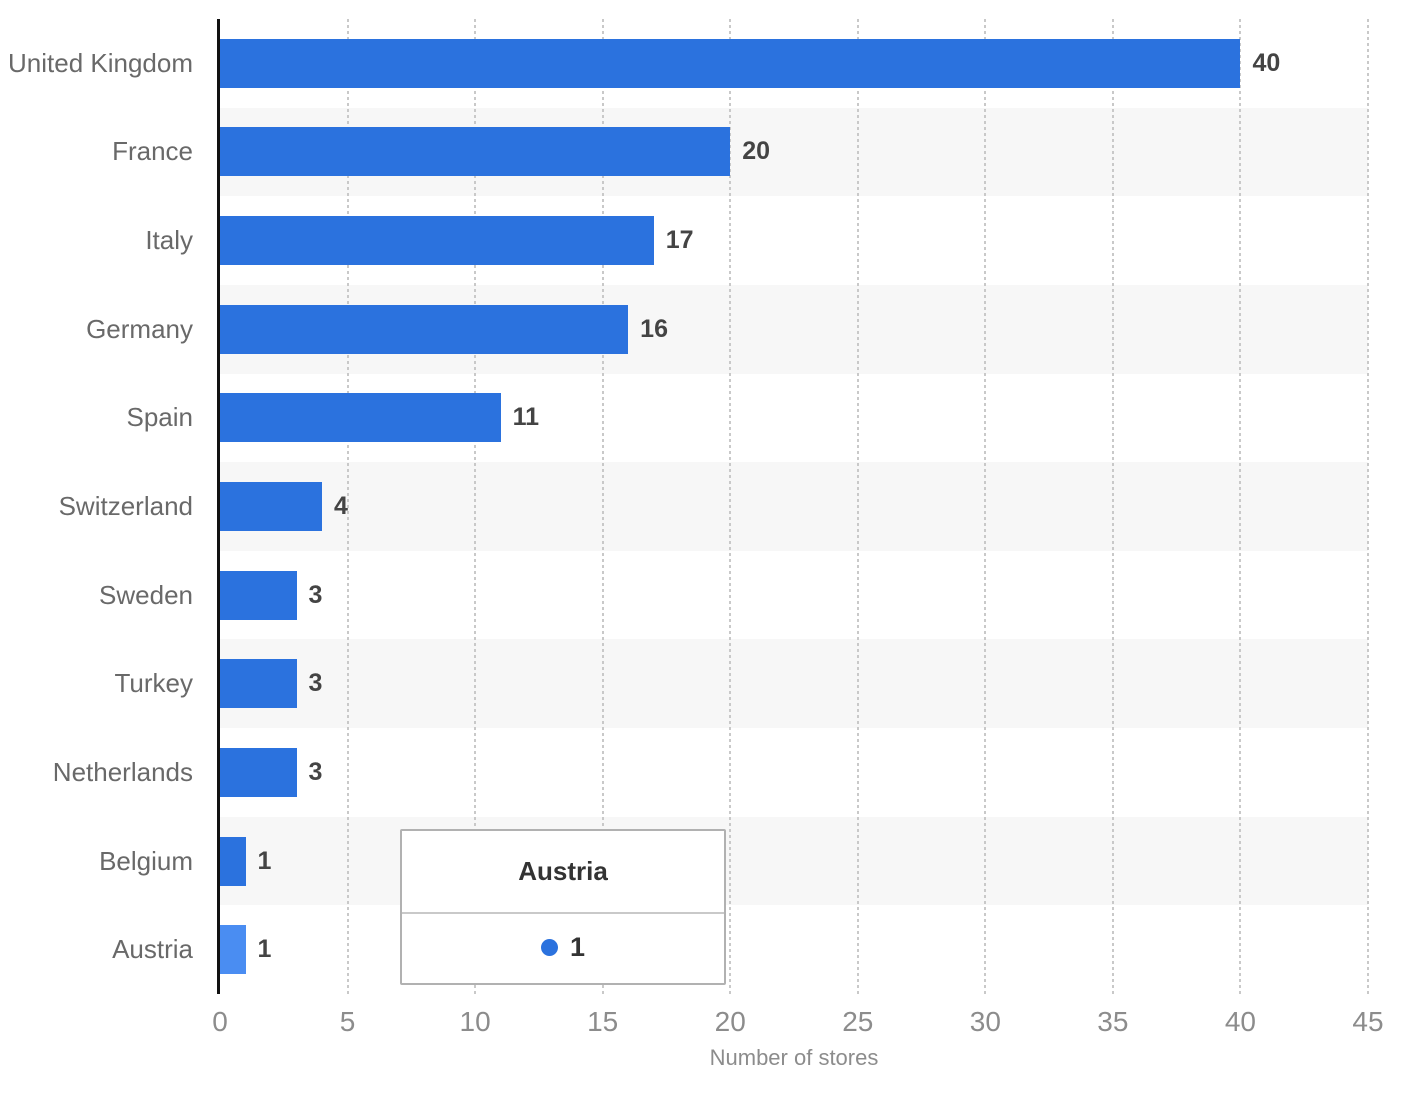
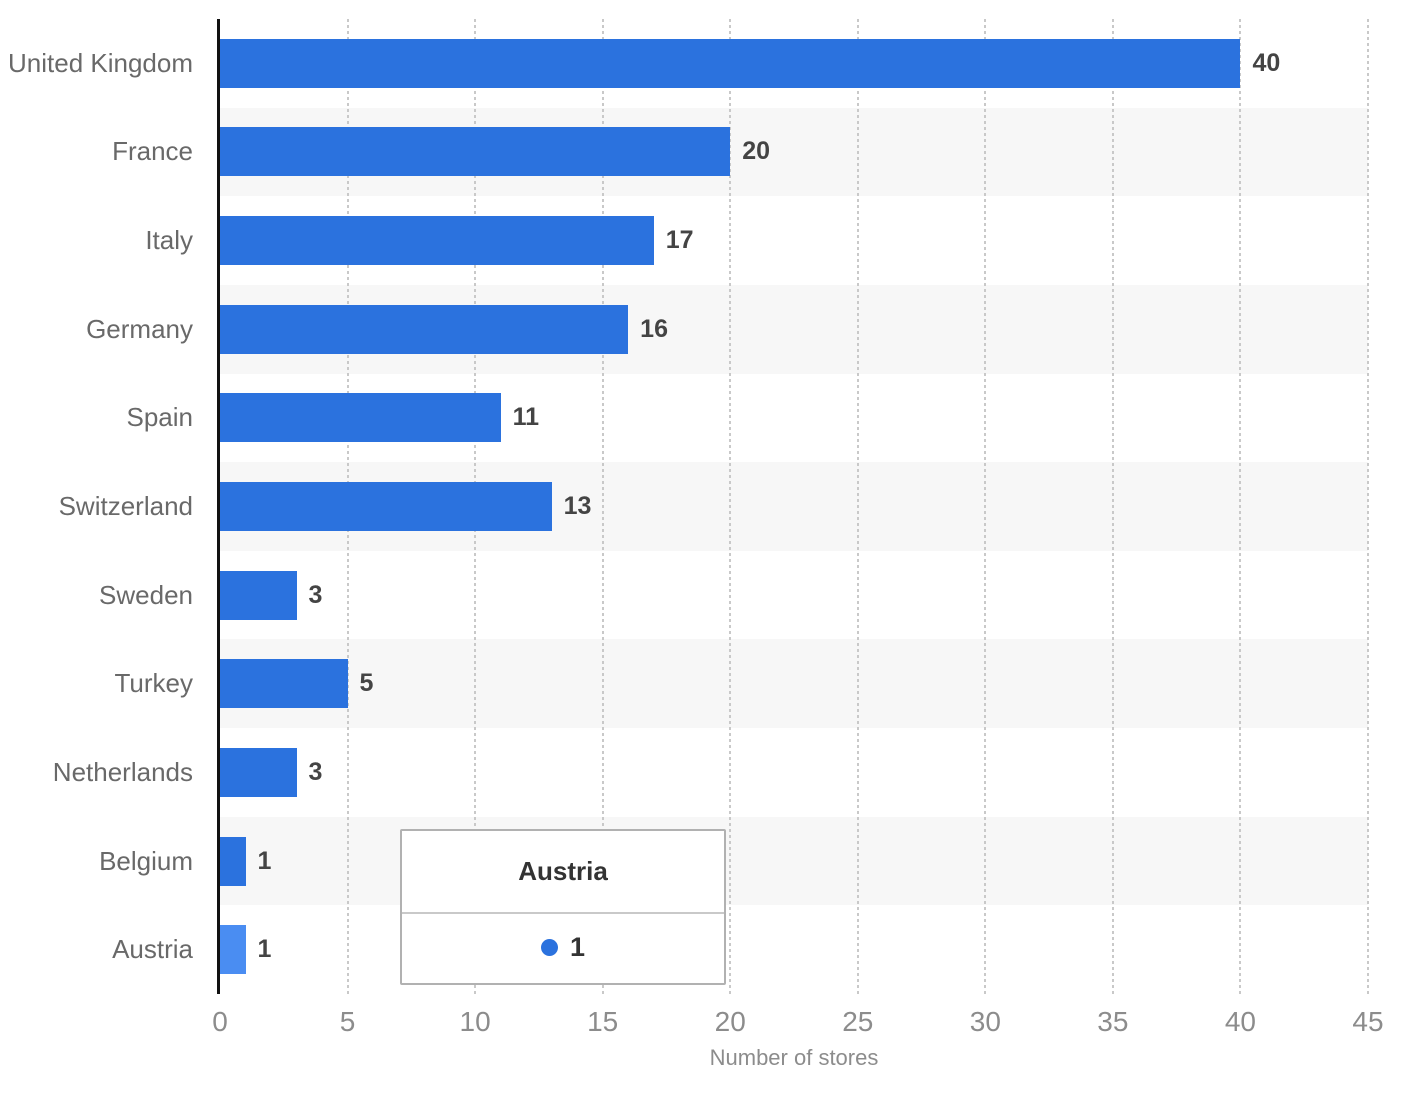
Switzerland: 4 -> 13
Turkey: 3 -> 5
